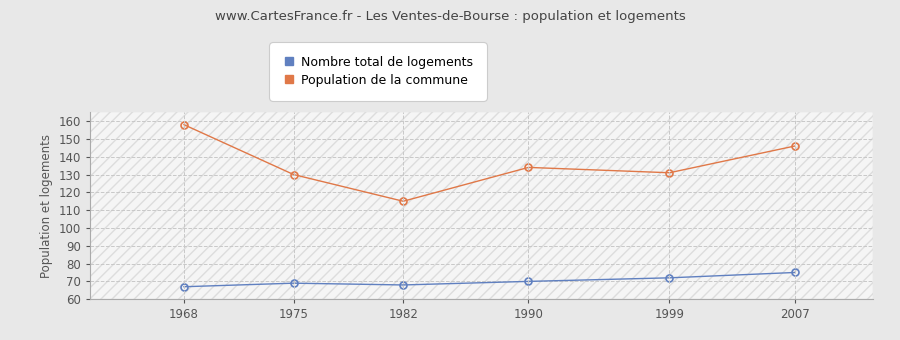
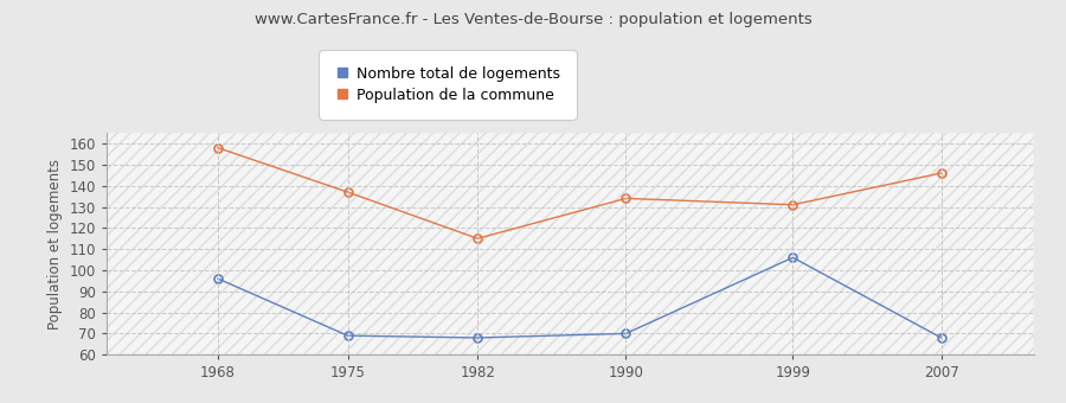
Nombre total de logements/1968: 67 -> 96
Population de la commune/1975: 130 -> 137
Nombre total de logements/1999: 72 -> 106
Nombre total de logements/2007: 75 -> 68
